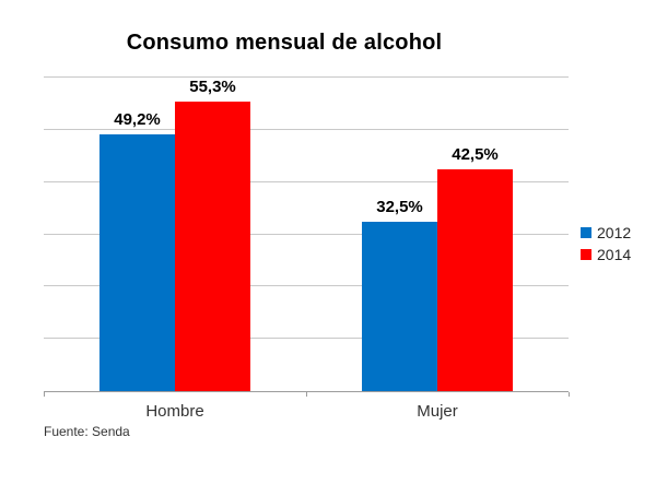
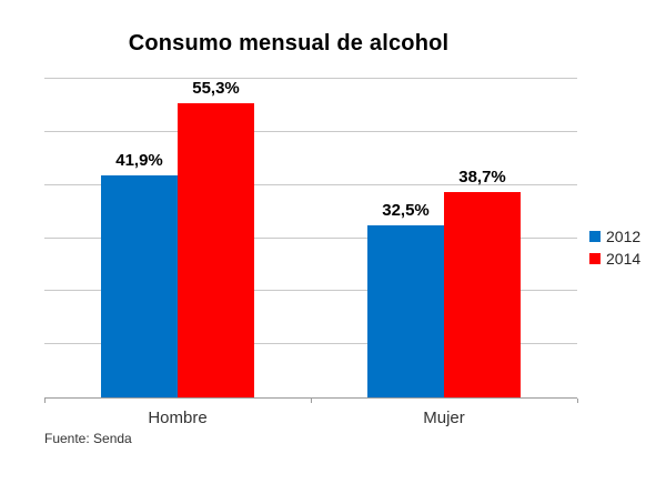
2012/Hombre: 49,2% -> 41,9%
2014/Mujer: 42,5% -> 38,7%
